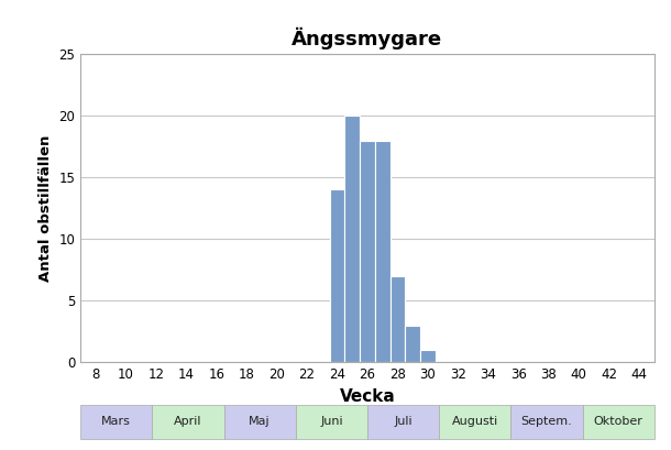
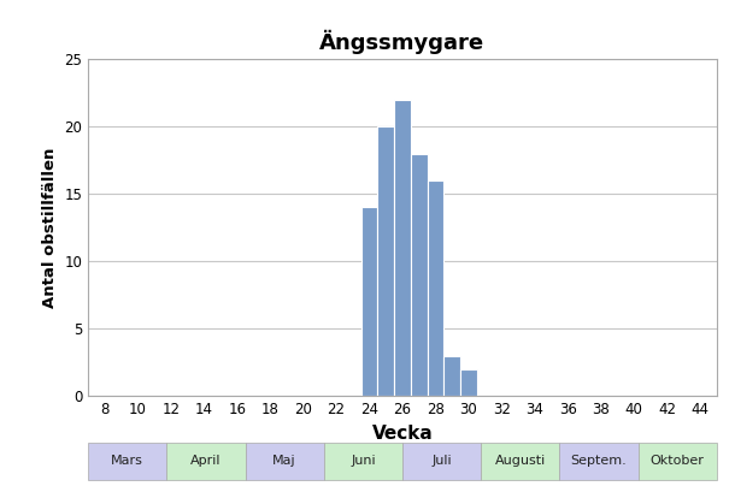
26: 18 -> 22
28: 7 -> 16
30: 1 -> 2
